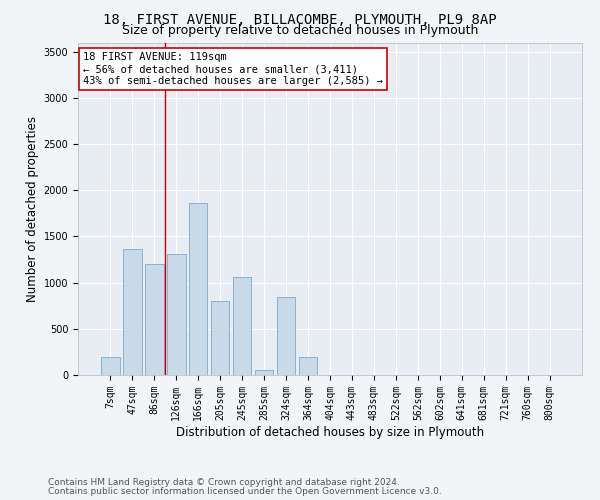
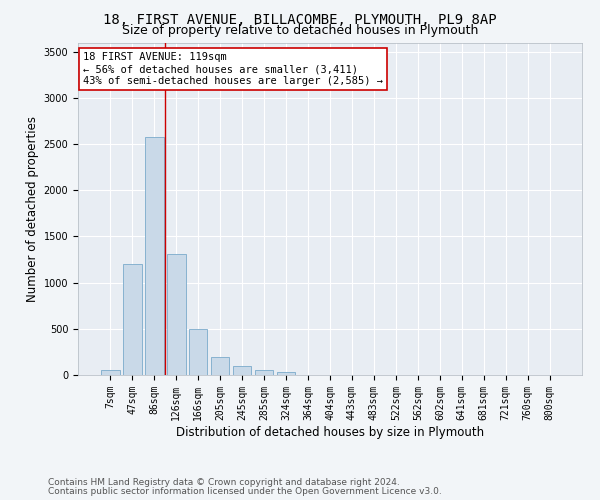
7sqm: 200 -> 50
47sqm: 1360 -> 1200
86sqm: 1200 -> 2580
166sqm: 1860 -> 500
205sqm: 800 -> 190
245sqm: 1060 -> 100
324sqm: 840 -> 30
364sqm: 200 -> 0
